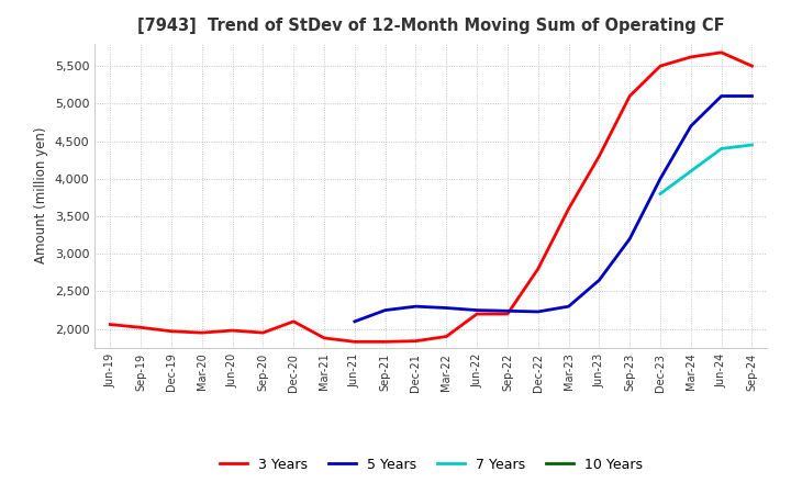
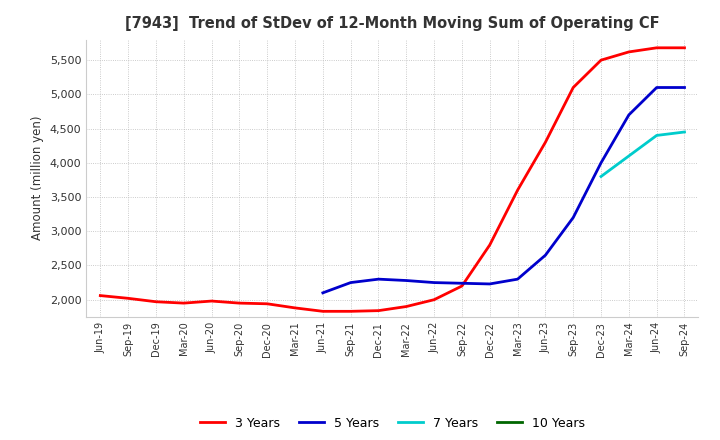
3 Years/Dec-20: 2,100 -> 1,940
3 Years/Jun-22: 2,200 -> 2,000
3 Years/Sep-24: 5,500 -> 5,680
